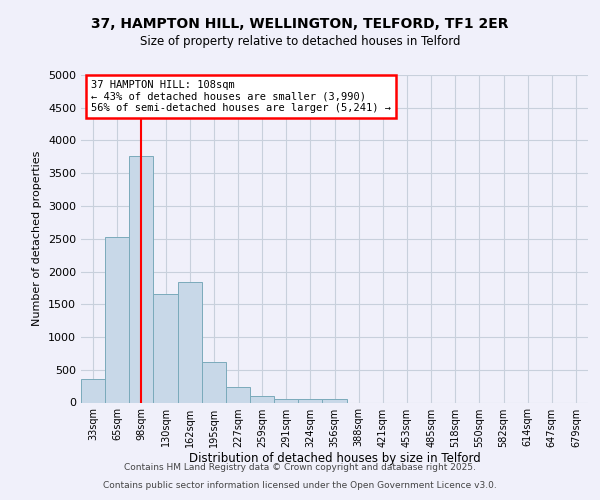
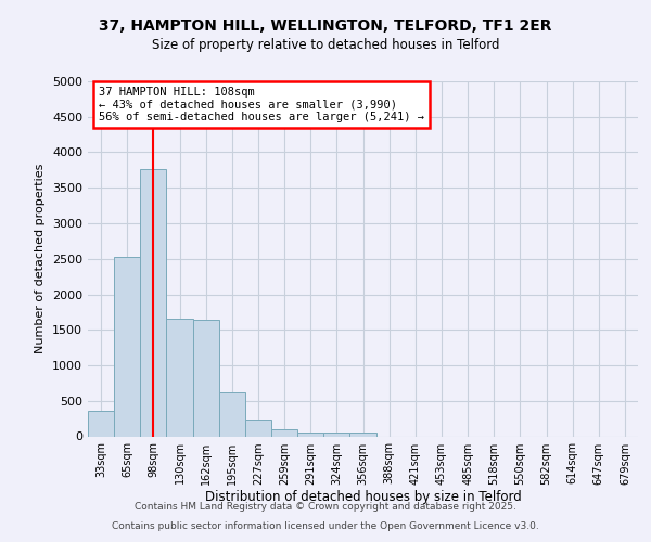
162sqm: 1840 -> 1640
